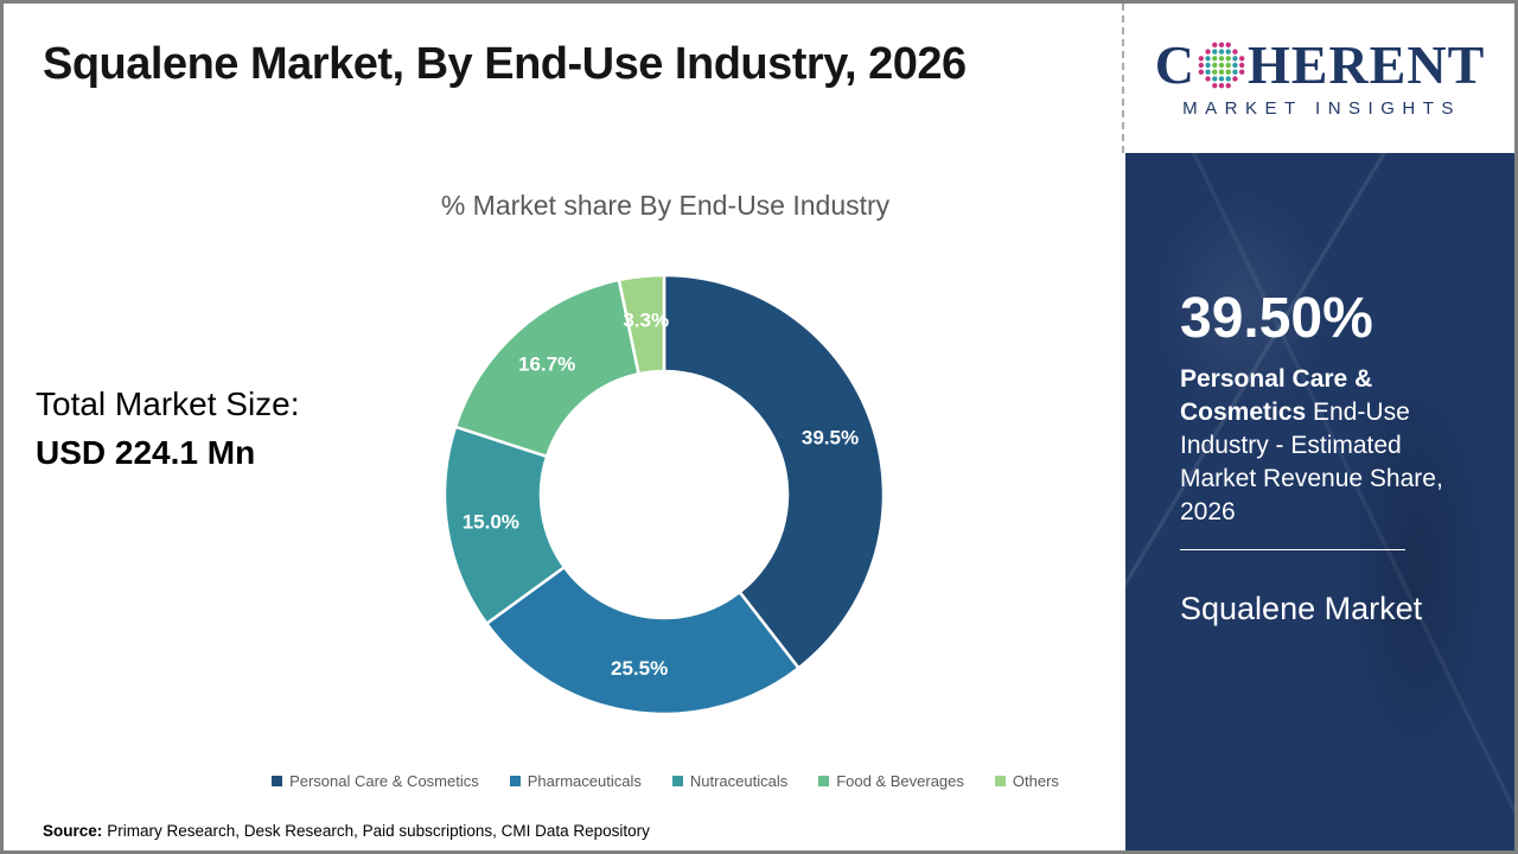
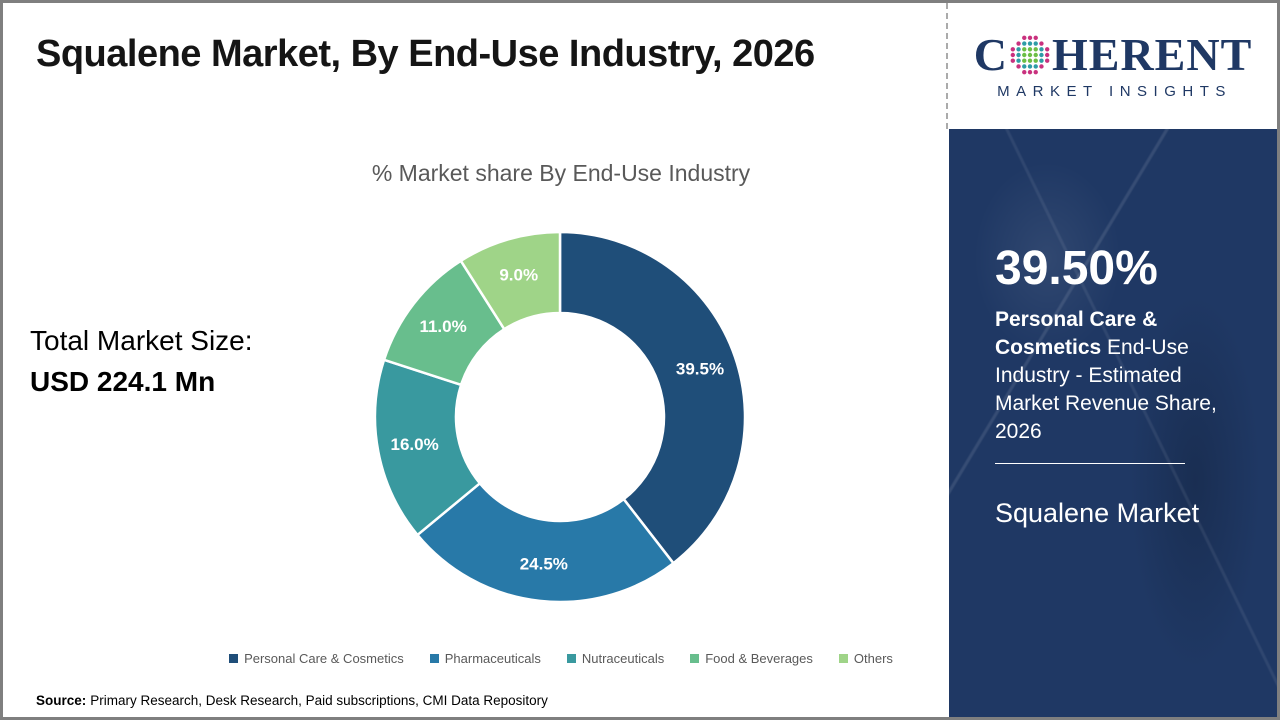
Pharmaceuticals: 25.5% -> 24.5%
Nutraceuticals: 15.0% -> 16.0%
Food & Beverages: 16.7% -> 11.0%
Others: 3.3% -> 9.0%
